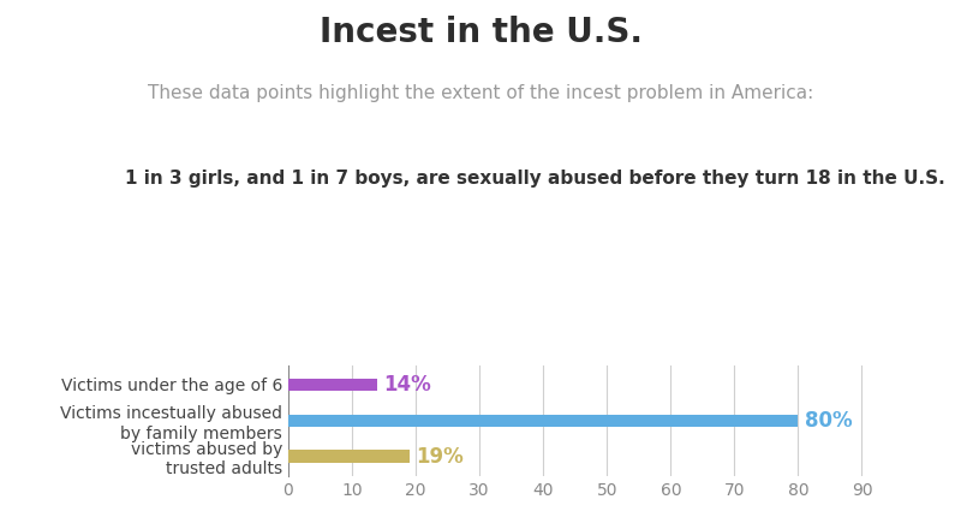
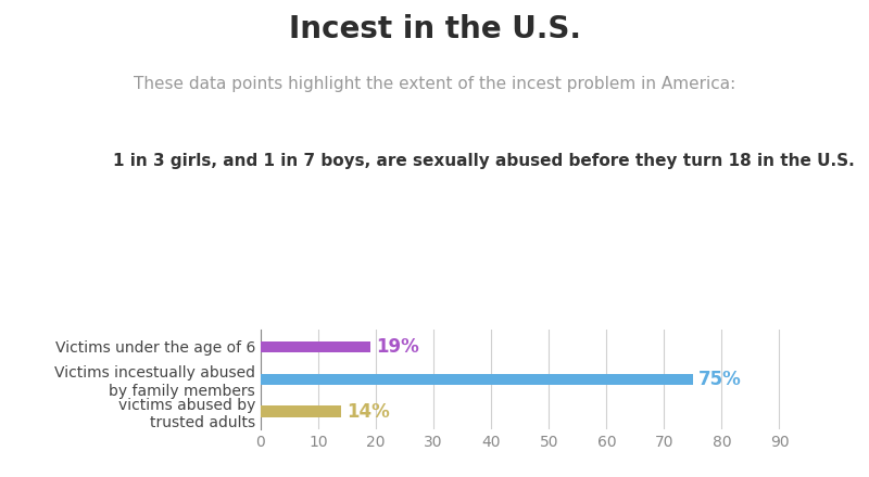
Victims under the age of 6: 14% -> 19%
Victims incestually abused by family members: 80% -> 75%
victims abused by trusted adults: 19% -> 14%
